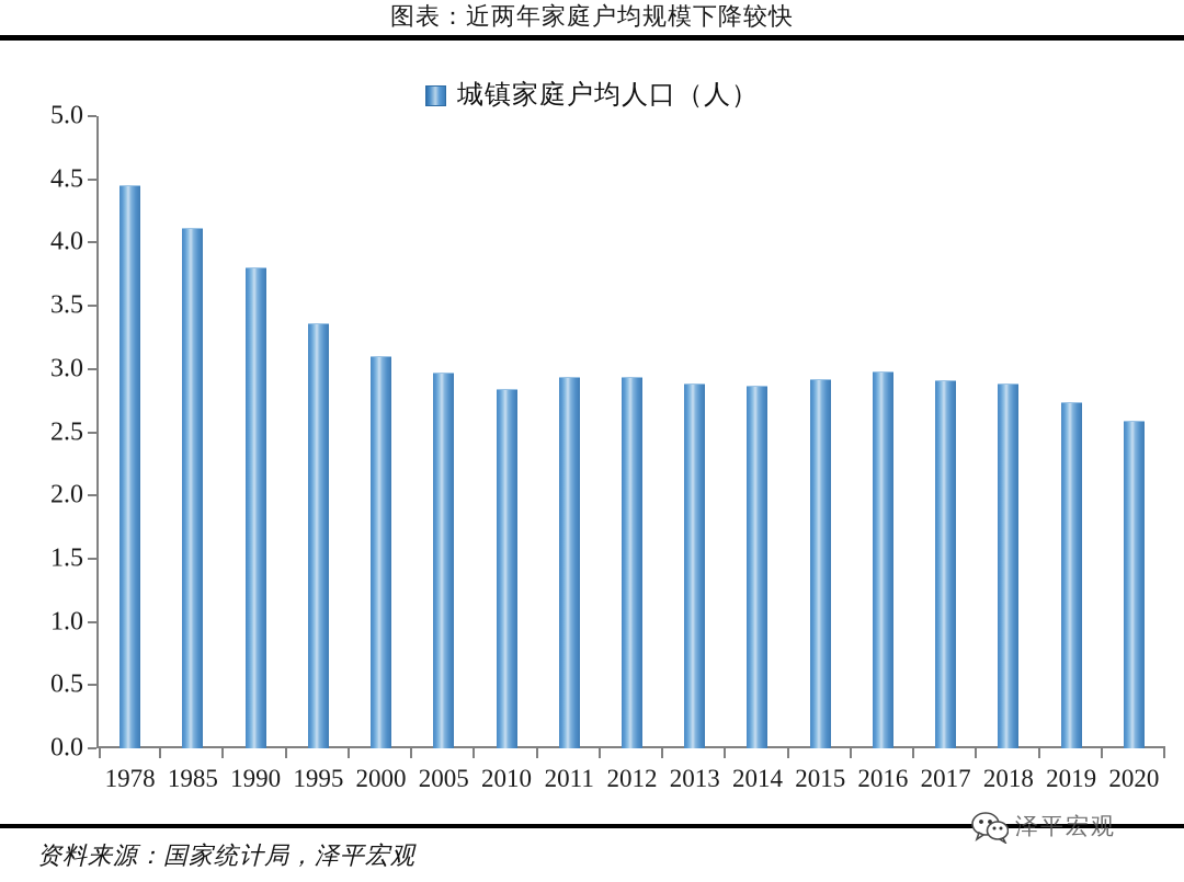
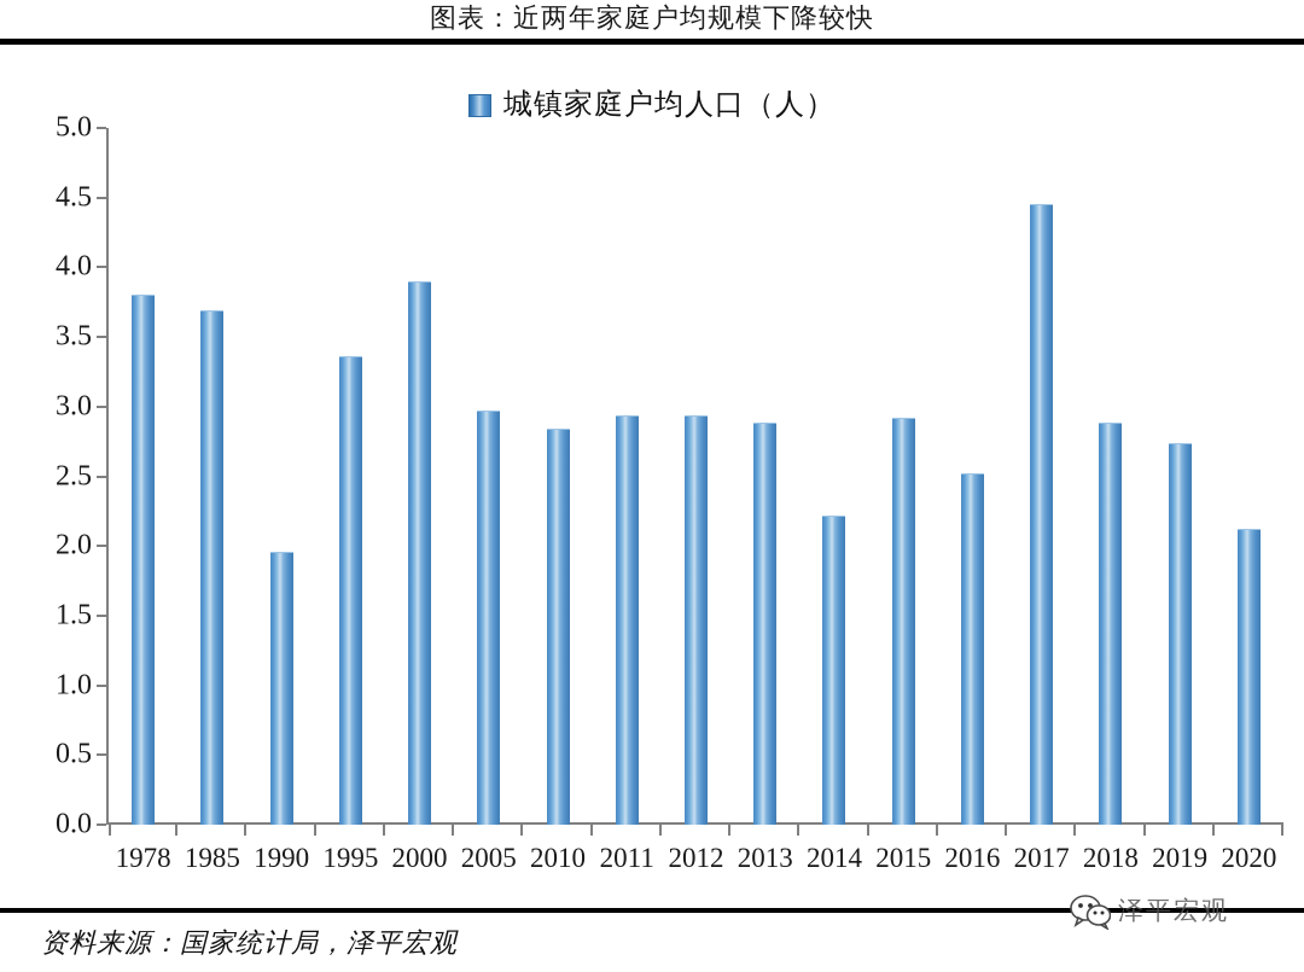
1978: 4.45 -> 3.80
1985: 4.12 -> 3.69
1990: 3.80 -> 1.96
2000: 3.10 -> 3.90
2014: 2.87 -> 2.22
2016: 2.98 -> 2.52
2017: 2.91 -> 4.45
2020: 2.59 -> 2.12
